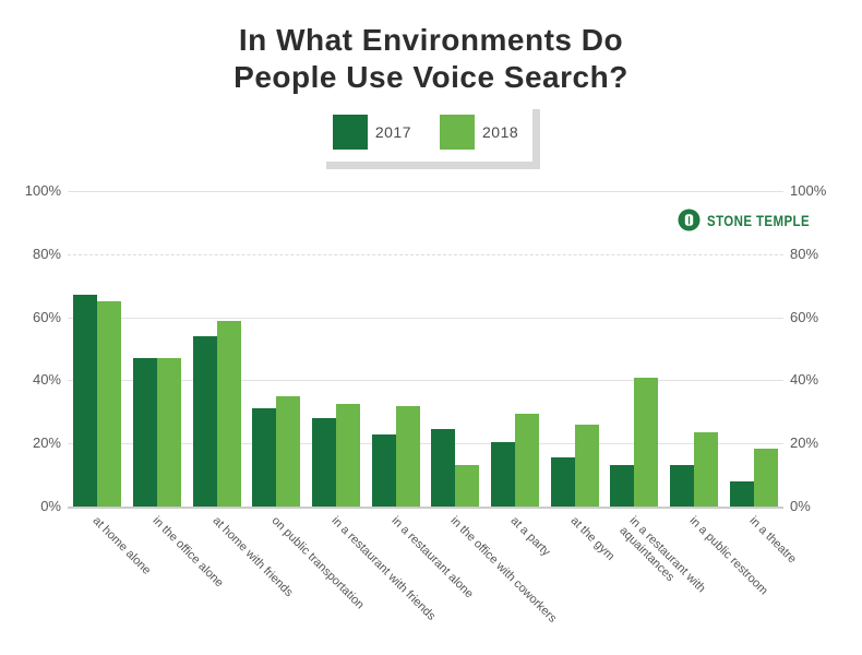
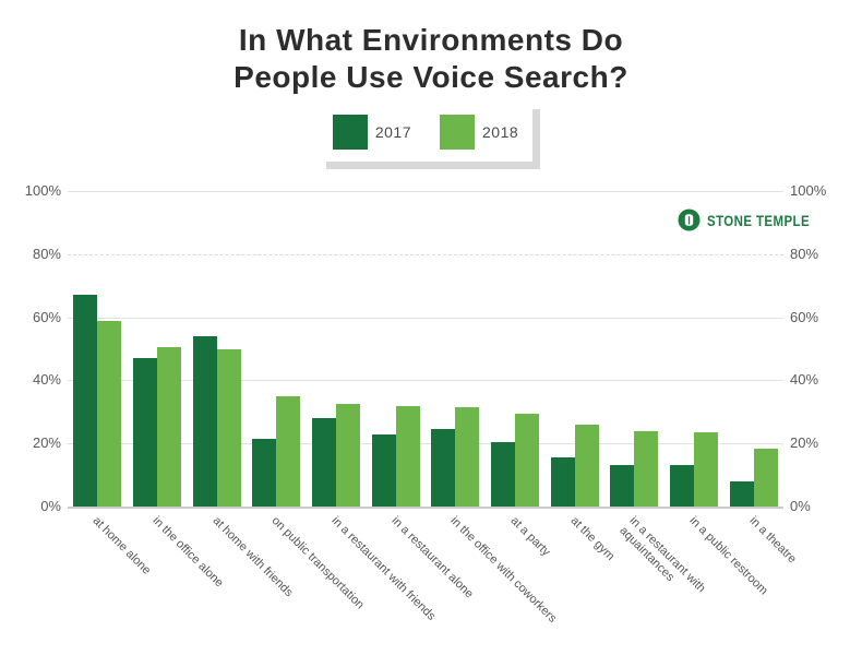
2018/at home alone: 65% -> 59%
2018/in the office alone: 47% -> 50%
2018/at home with friends: 59% -> 50%
2017/on public transportation: 31% -> 22%
2018/in the office with coworkers: 13% -> 32%
2018/in a restaurant with aquaintances: 41% -> 24%
